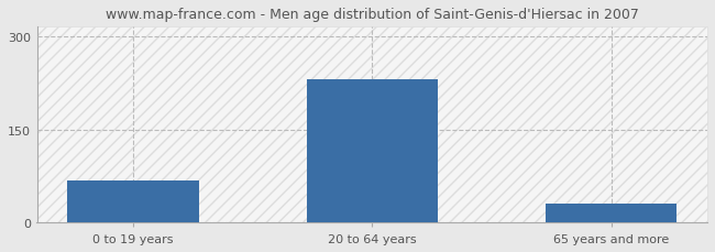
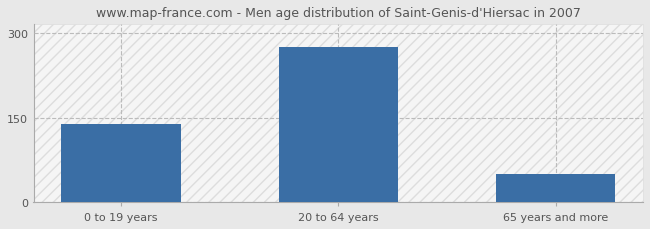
0 to 19 years: 68 -> 138
20 to 64 years: 230 -> 275
65 years and more: 30 -> 50
